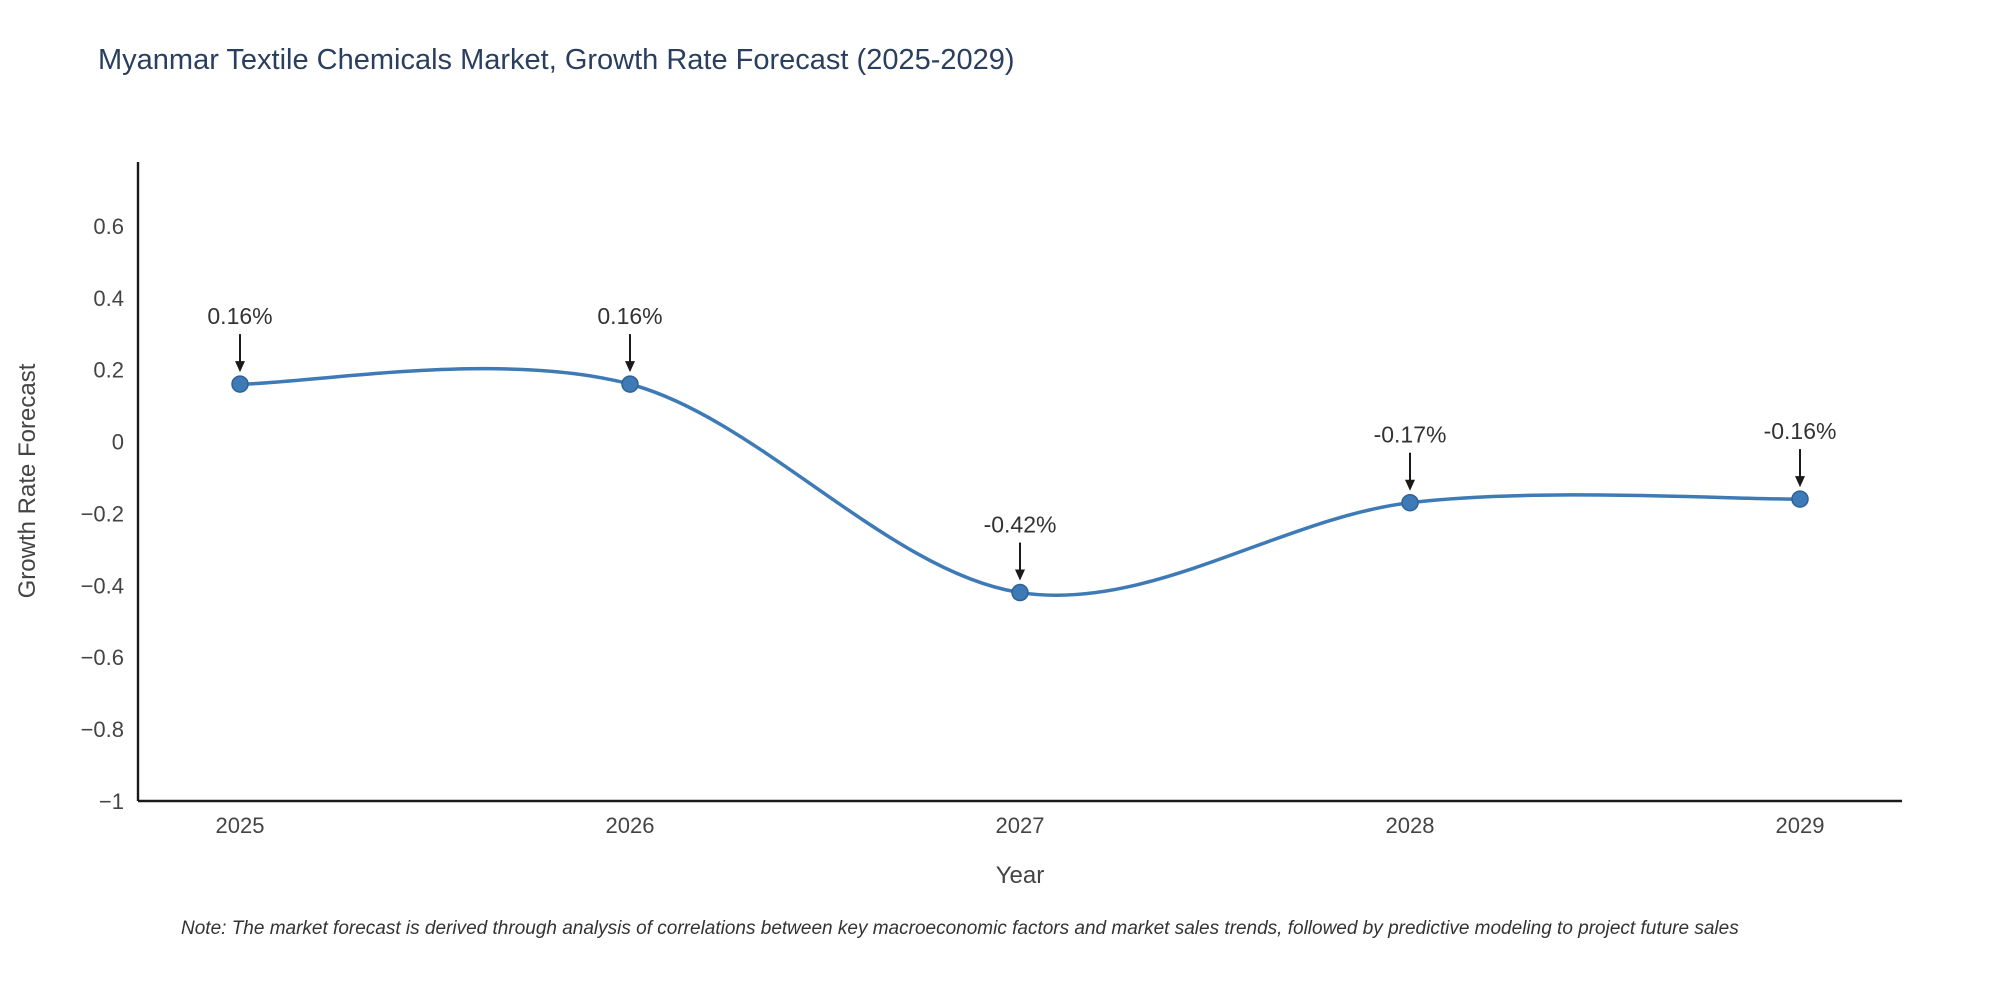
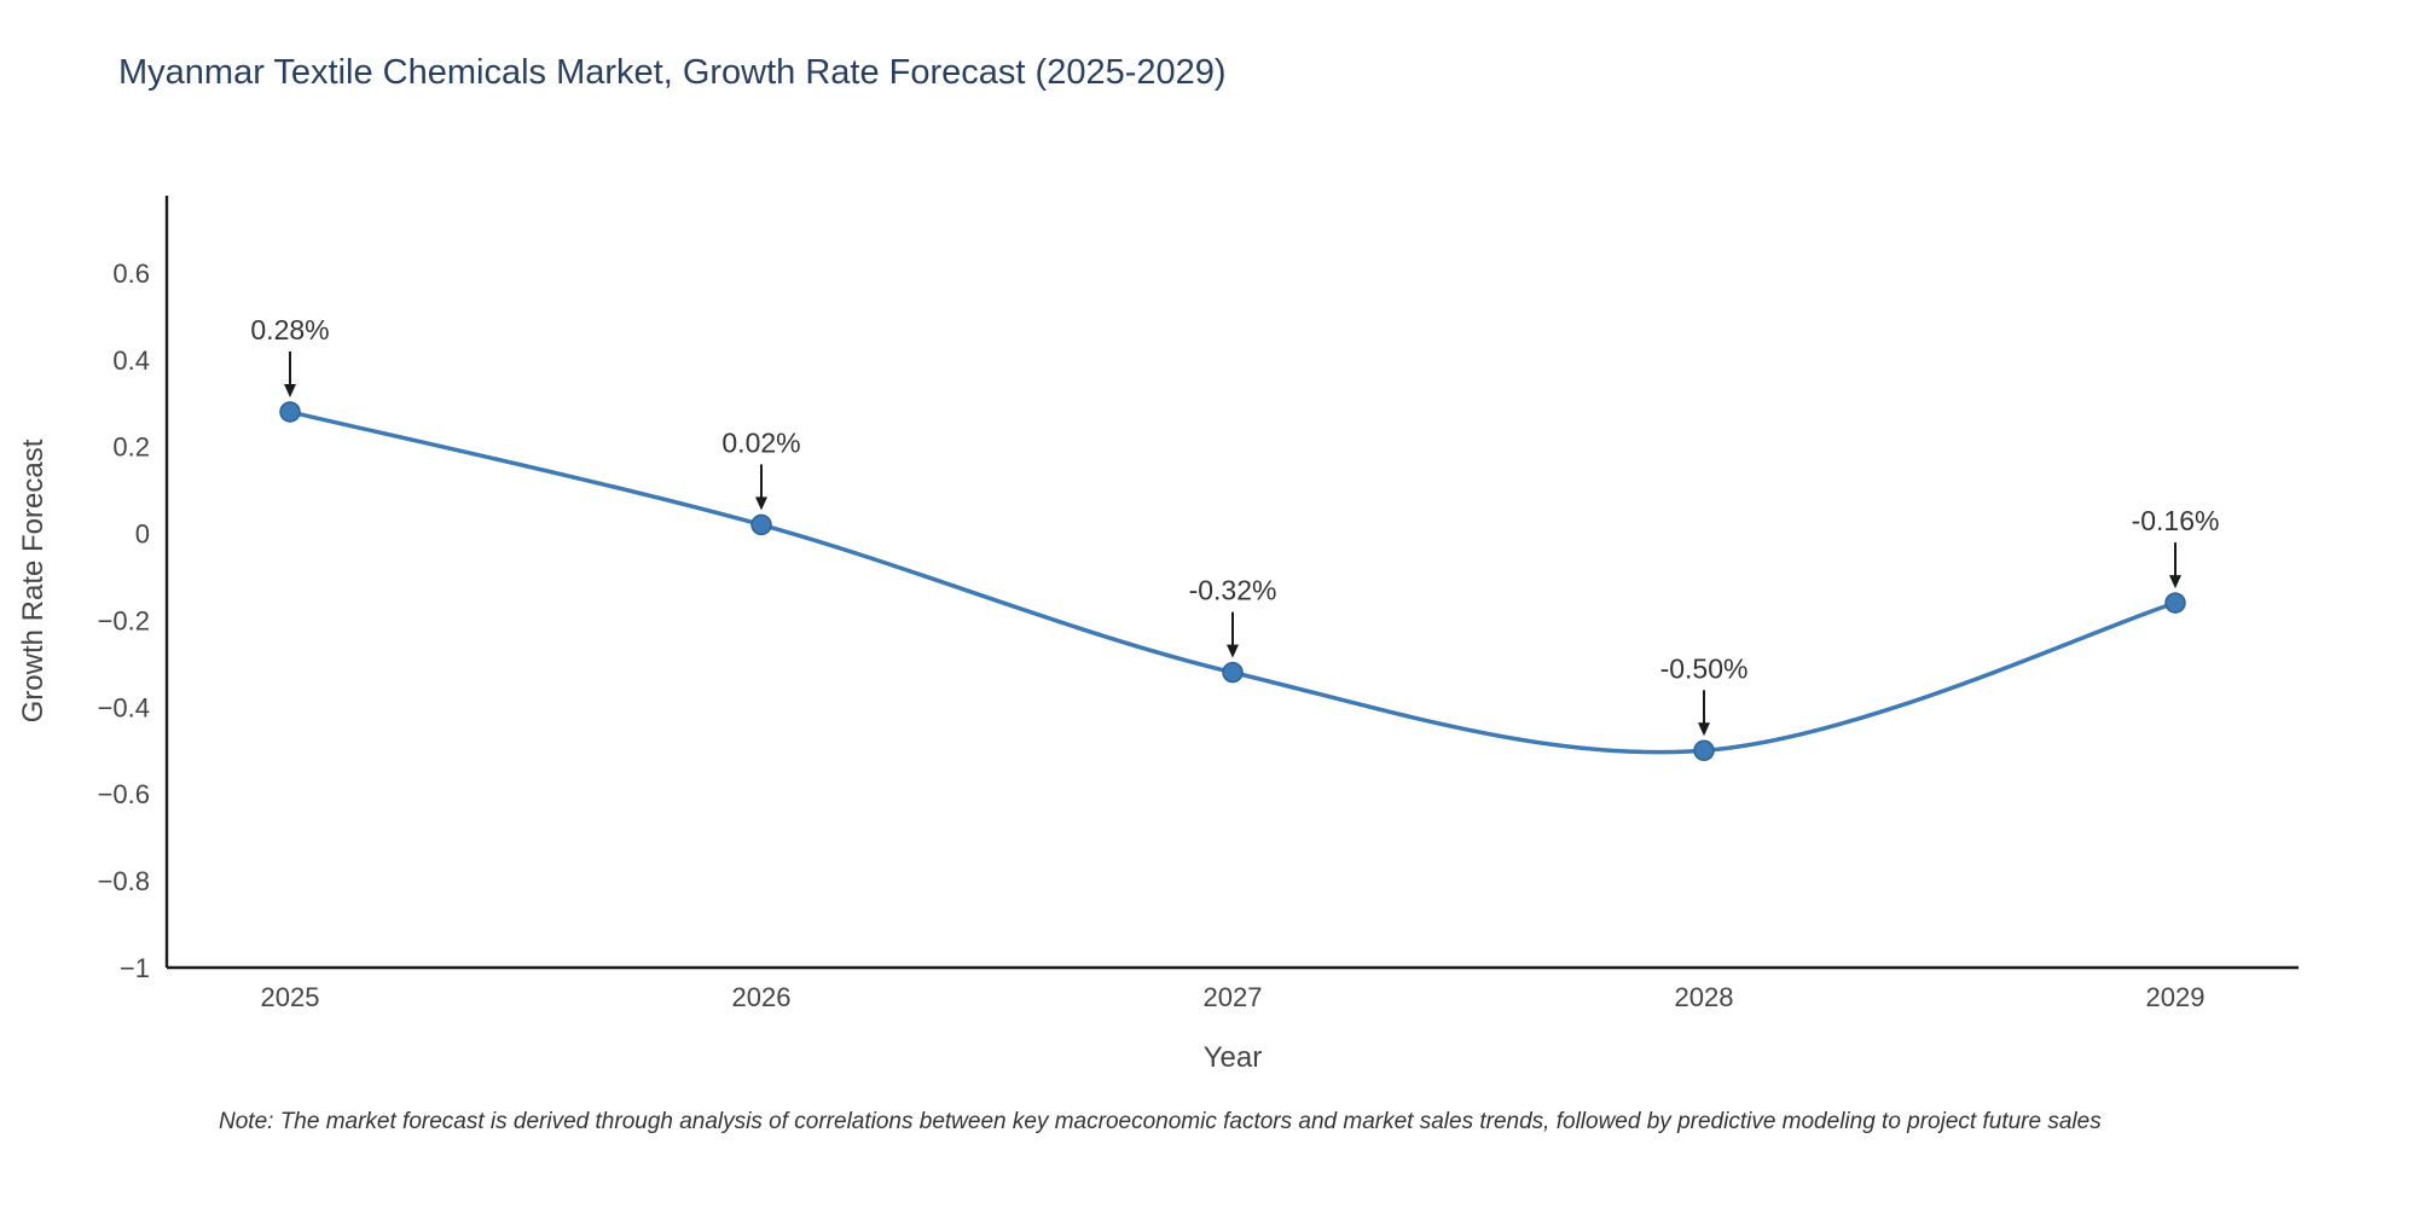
2025: 0.16% -> 0.28%
2026: 0.16% -> 0.02%
2027: -0.42% -> -0.32%
2028: -0.17% -> -0.50%
